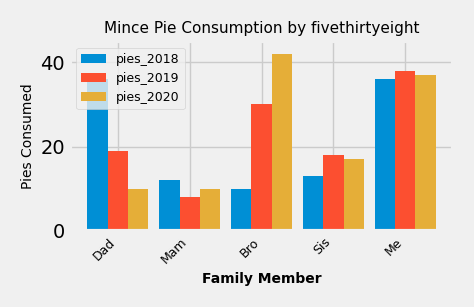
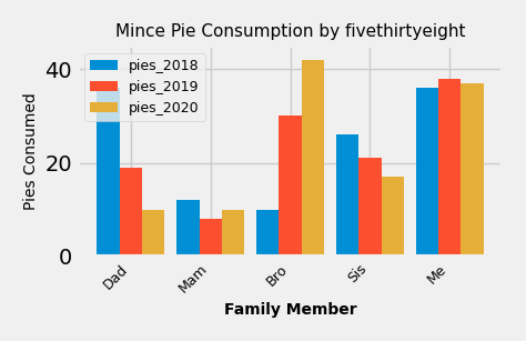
pies_2018/Sis: 13 -> 26
pies_2019/Sis: 18 -> 21
